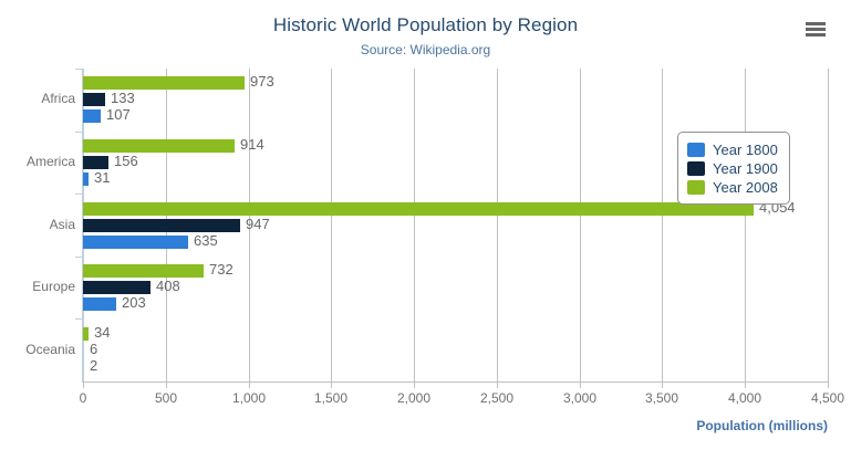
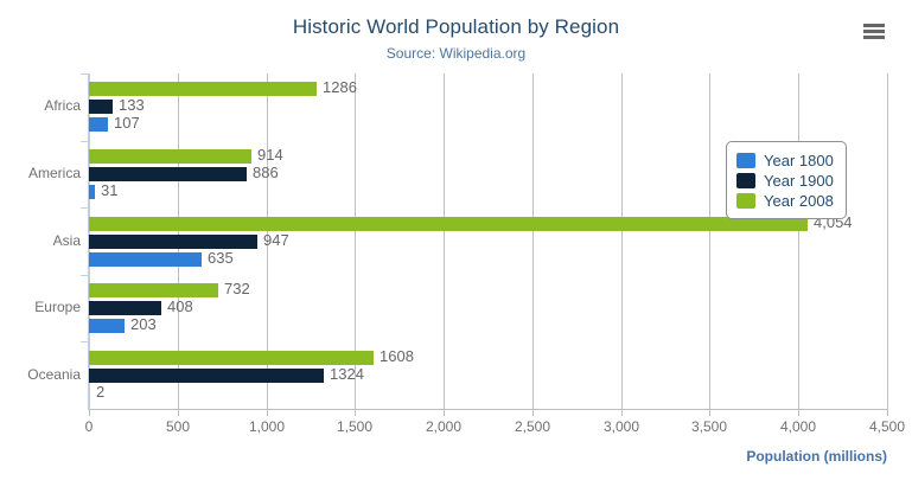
Year 2008/Africa: 973 -> 1286
Year 1900/America: 156 -> 886
Year 1900/Oceania: 6 -> 1324
Year 2008/Oceania: 34 -> 1608
